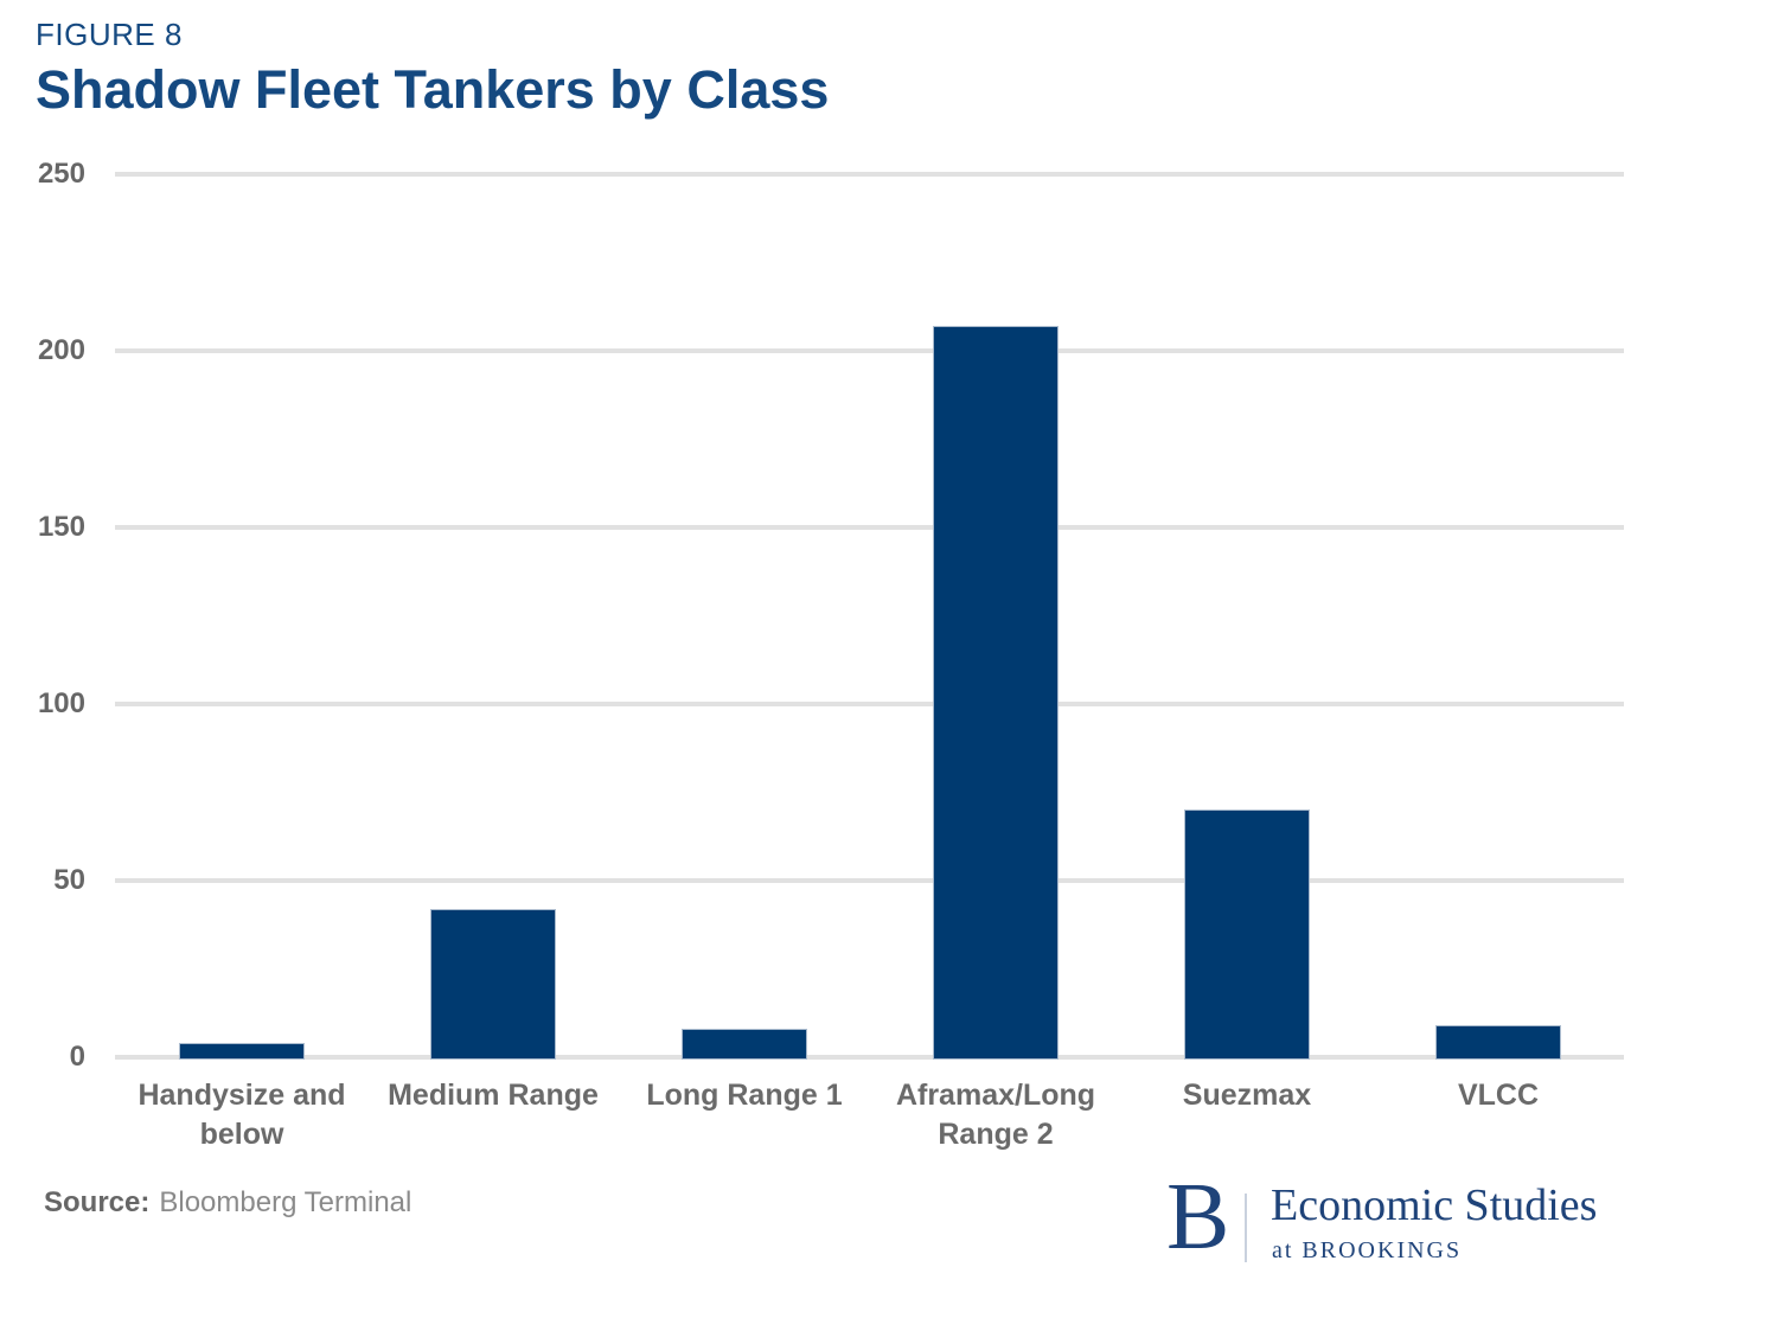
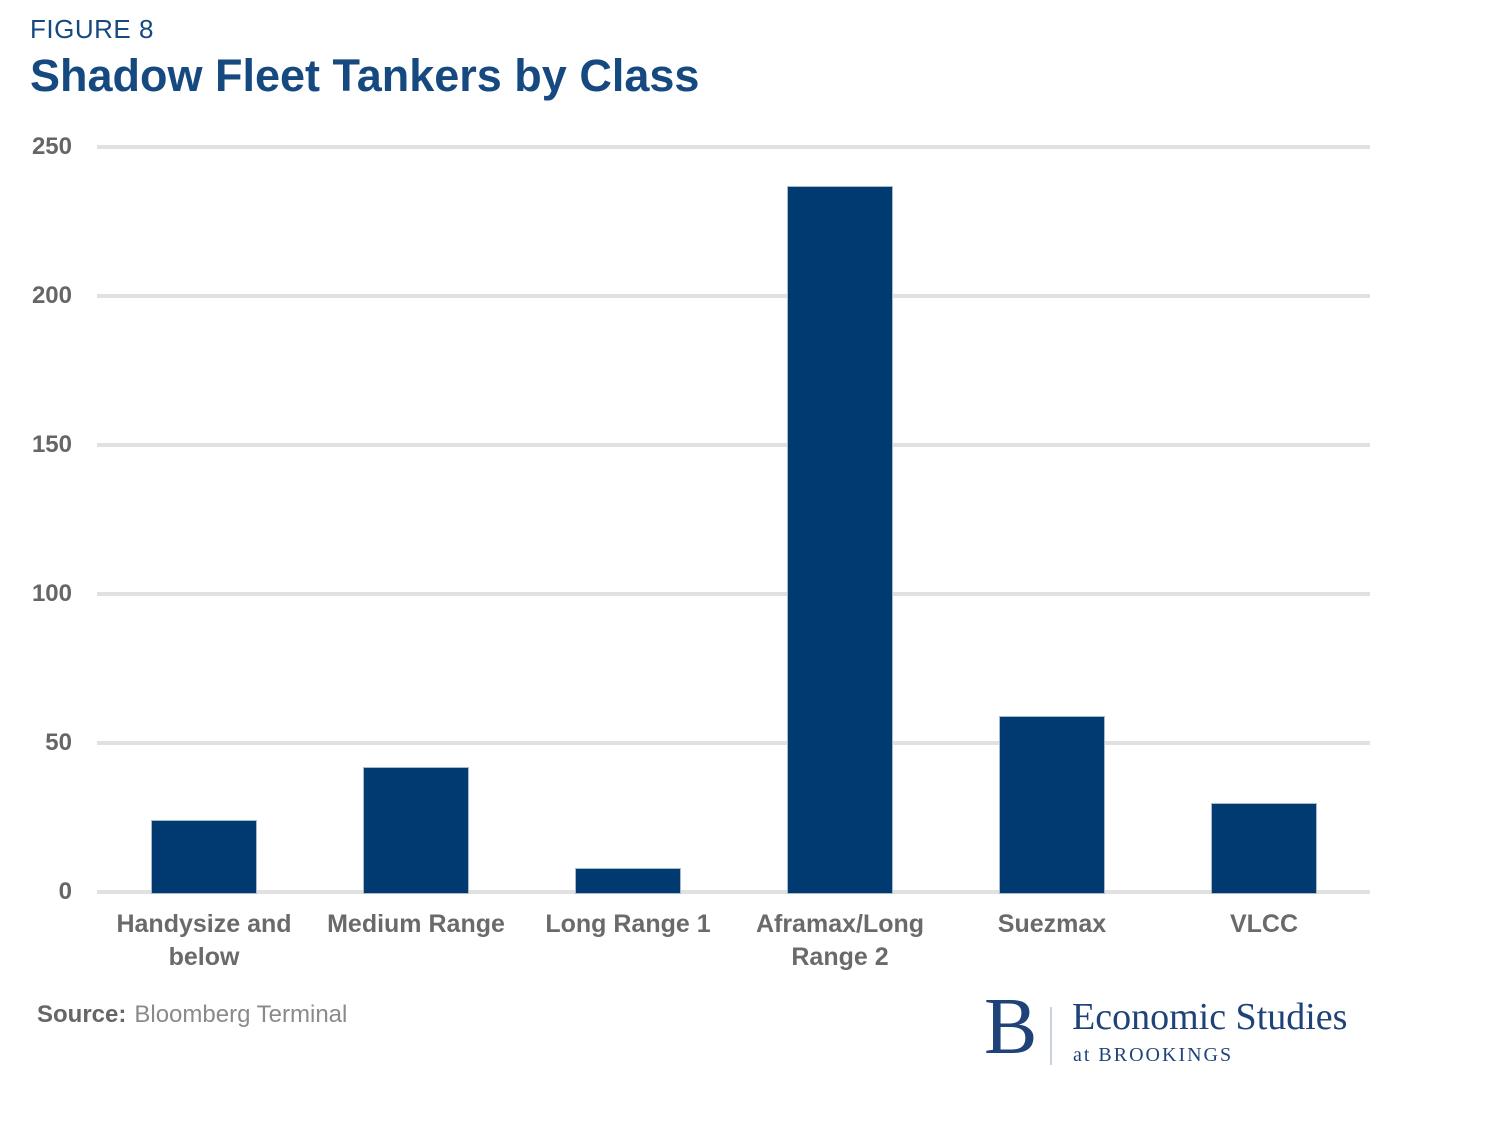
Handysize and below: 4 -> 24
Aframax/Long Range 2: 207 -> 237
Suezmax: 70 -> 59
VLCC: 9 -> 30
